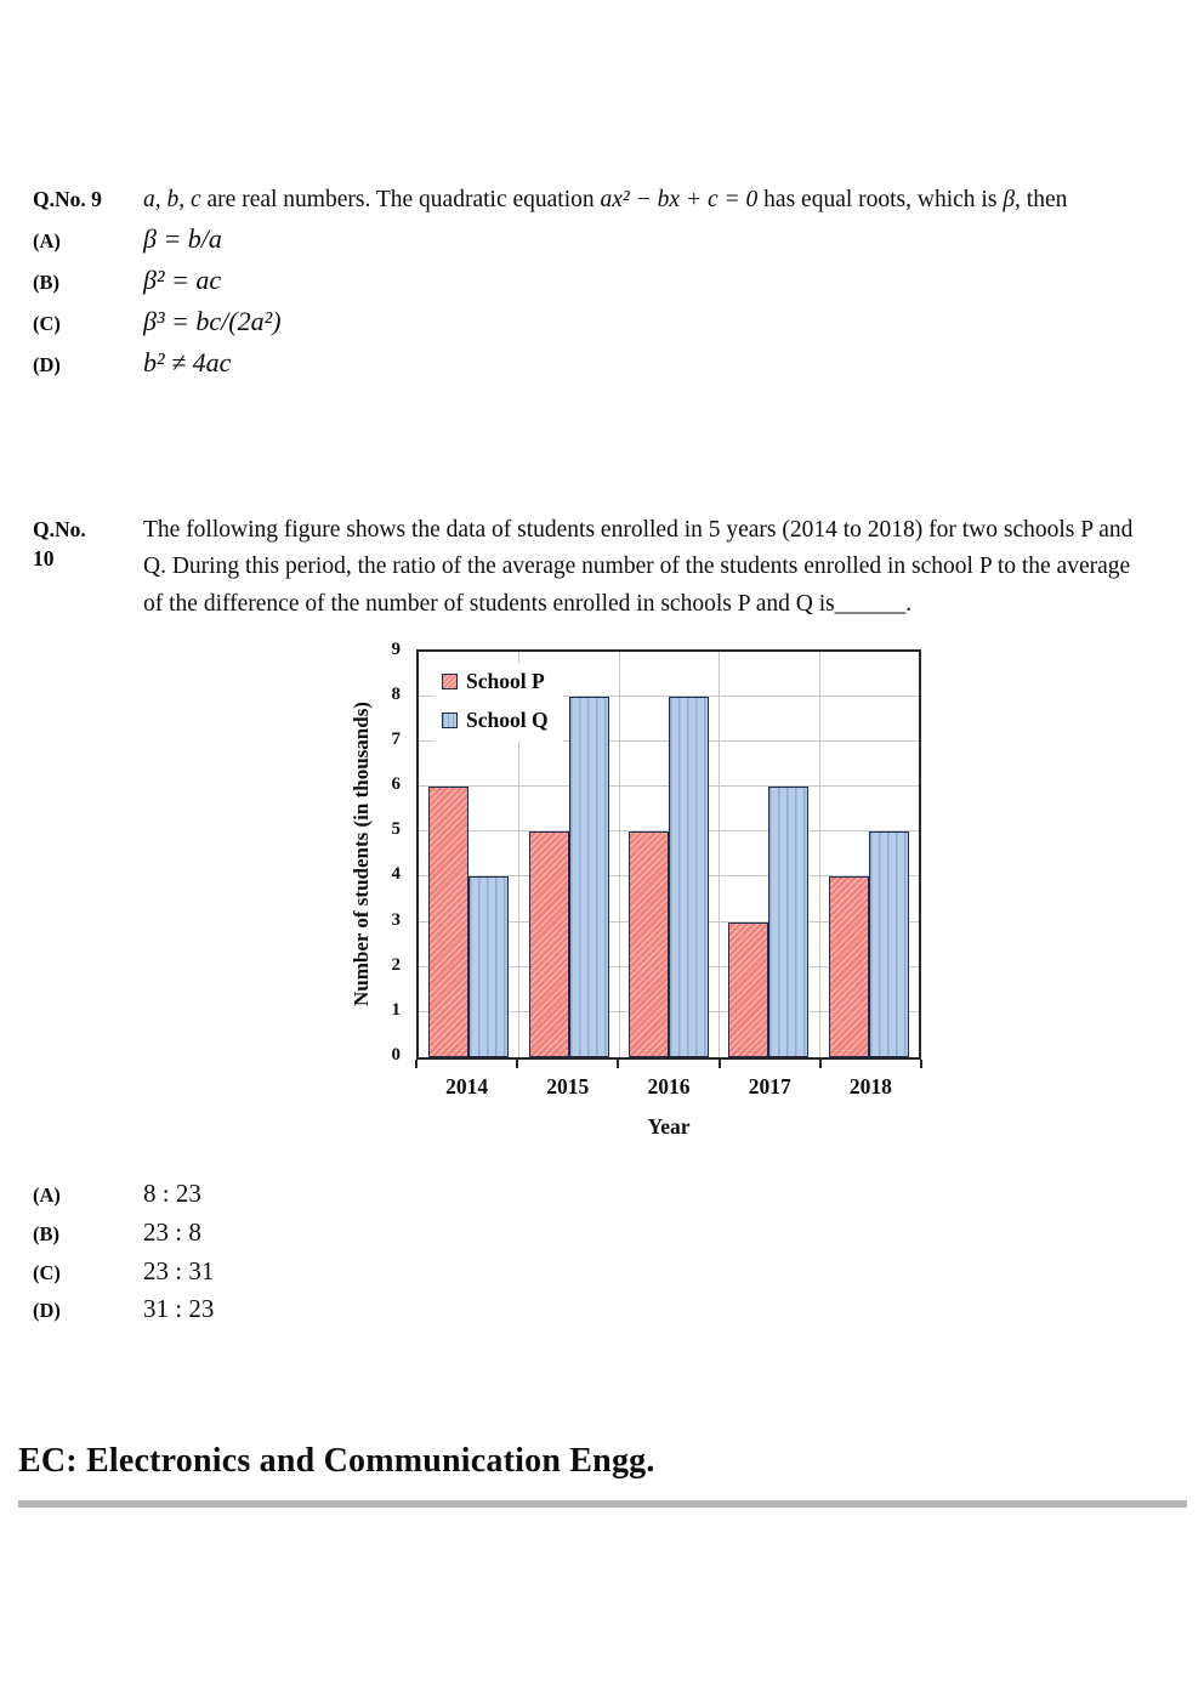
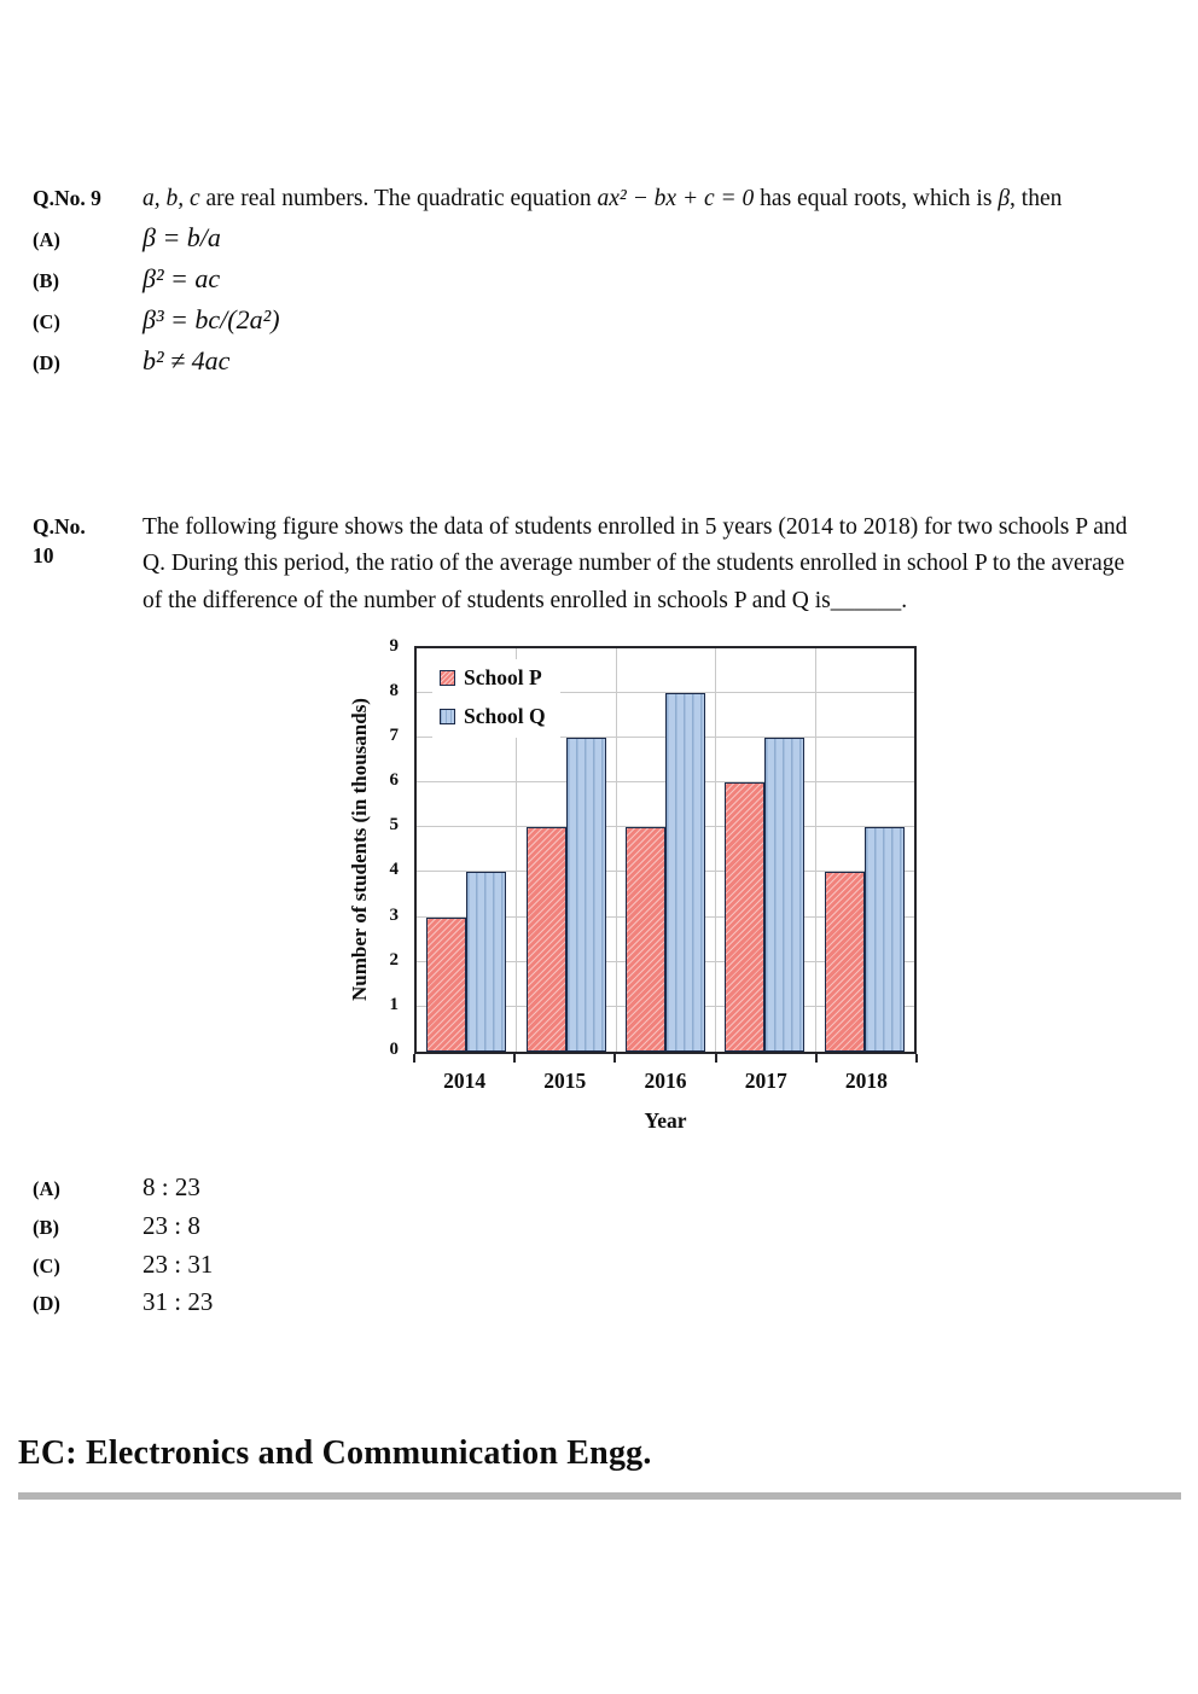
School P/2014: 6 -> 3
School Q/2015: 8 -> 7
School P/2017: 3 -> 6
School Q/2017: 6 -> 7
